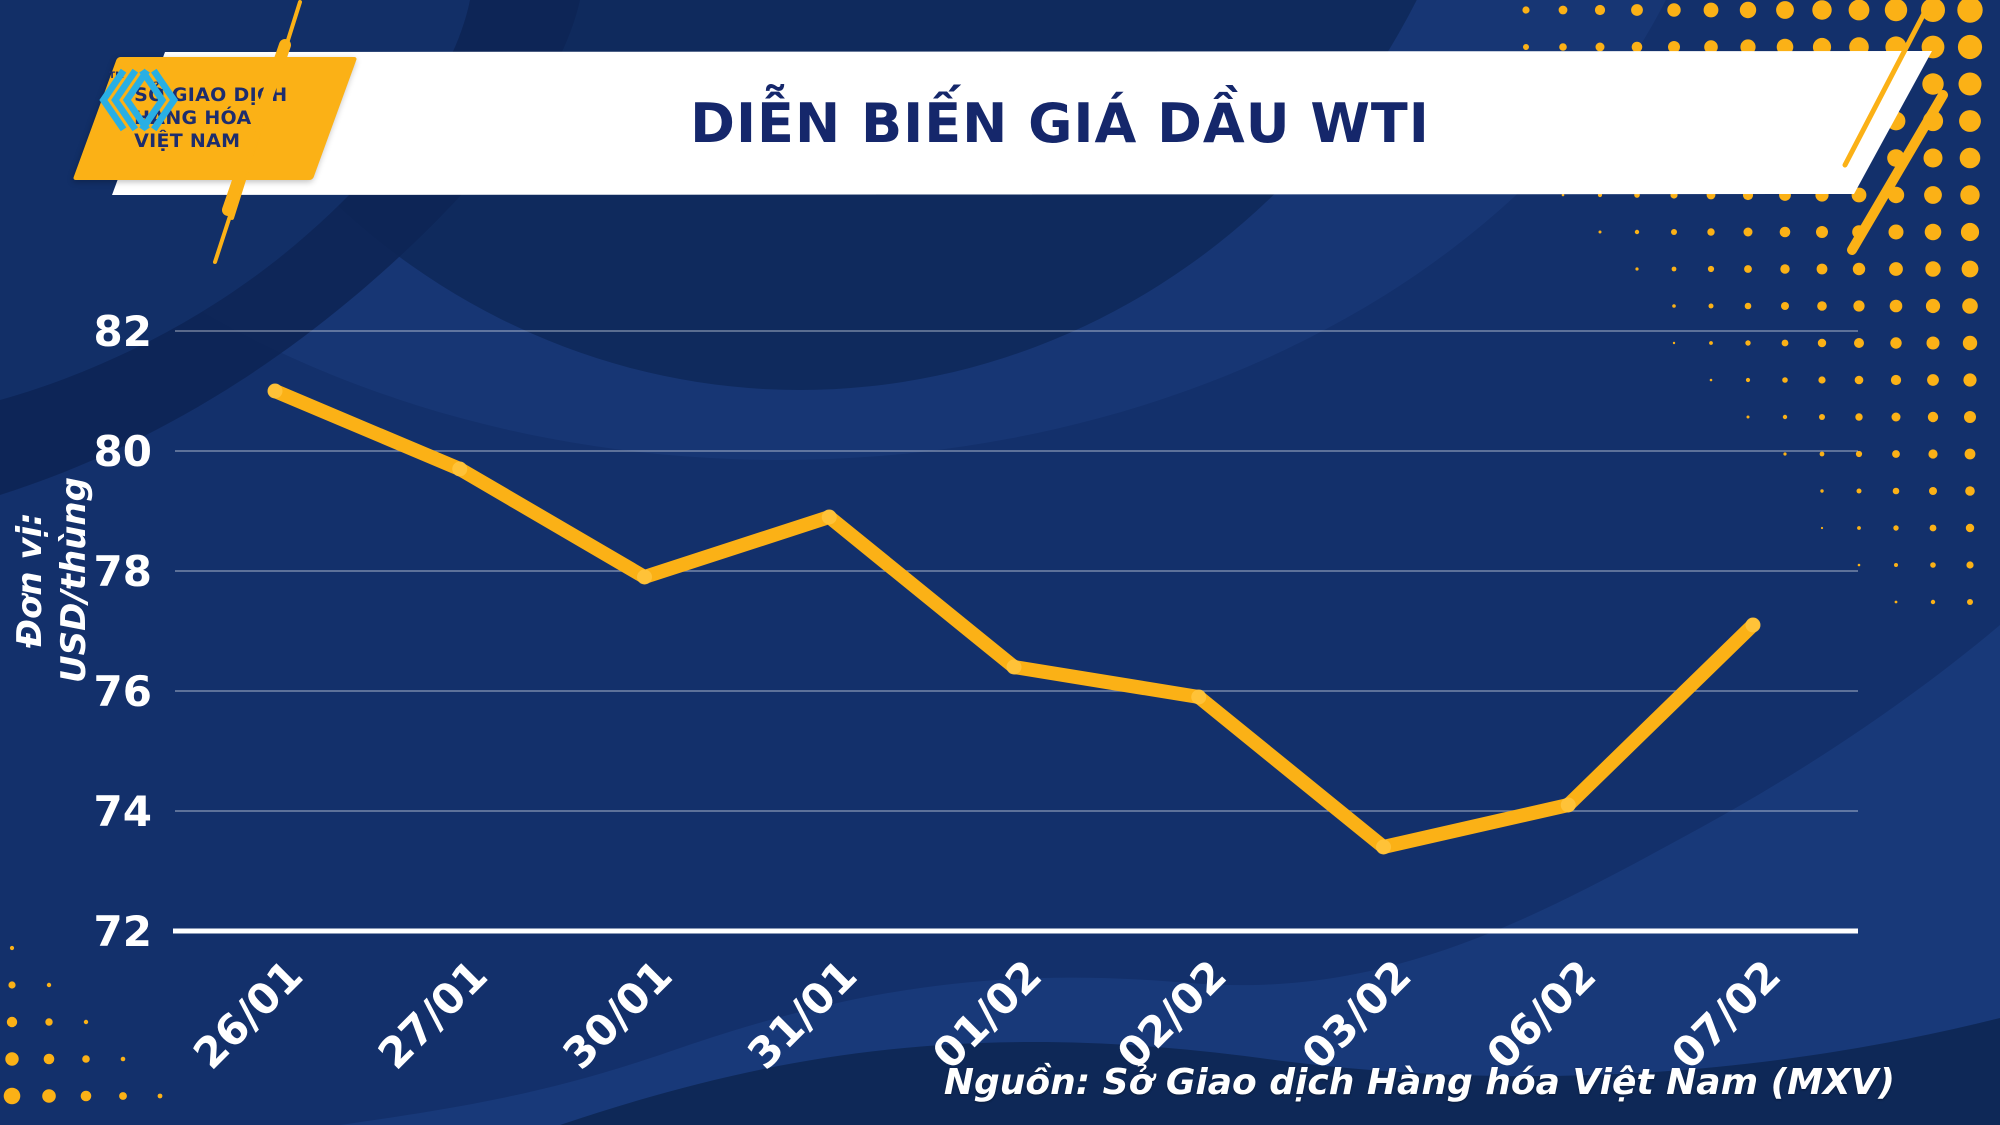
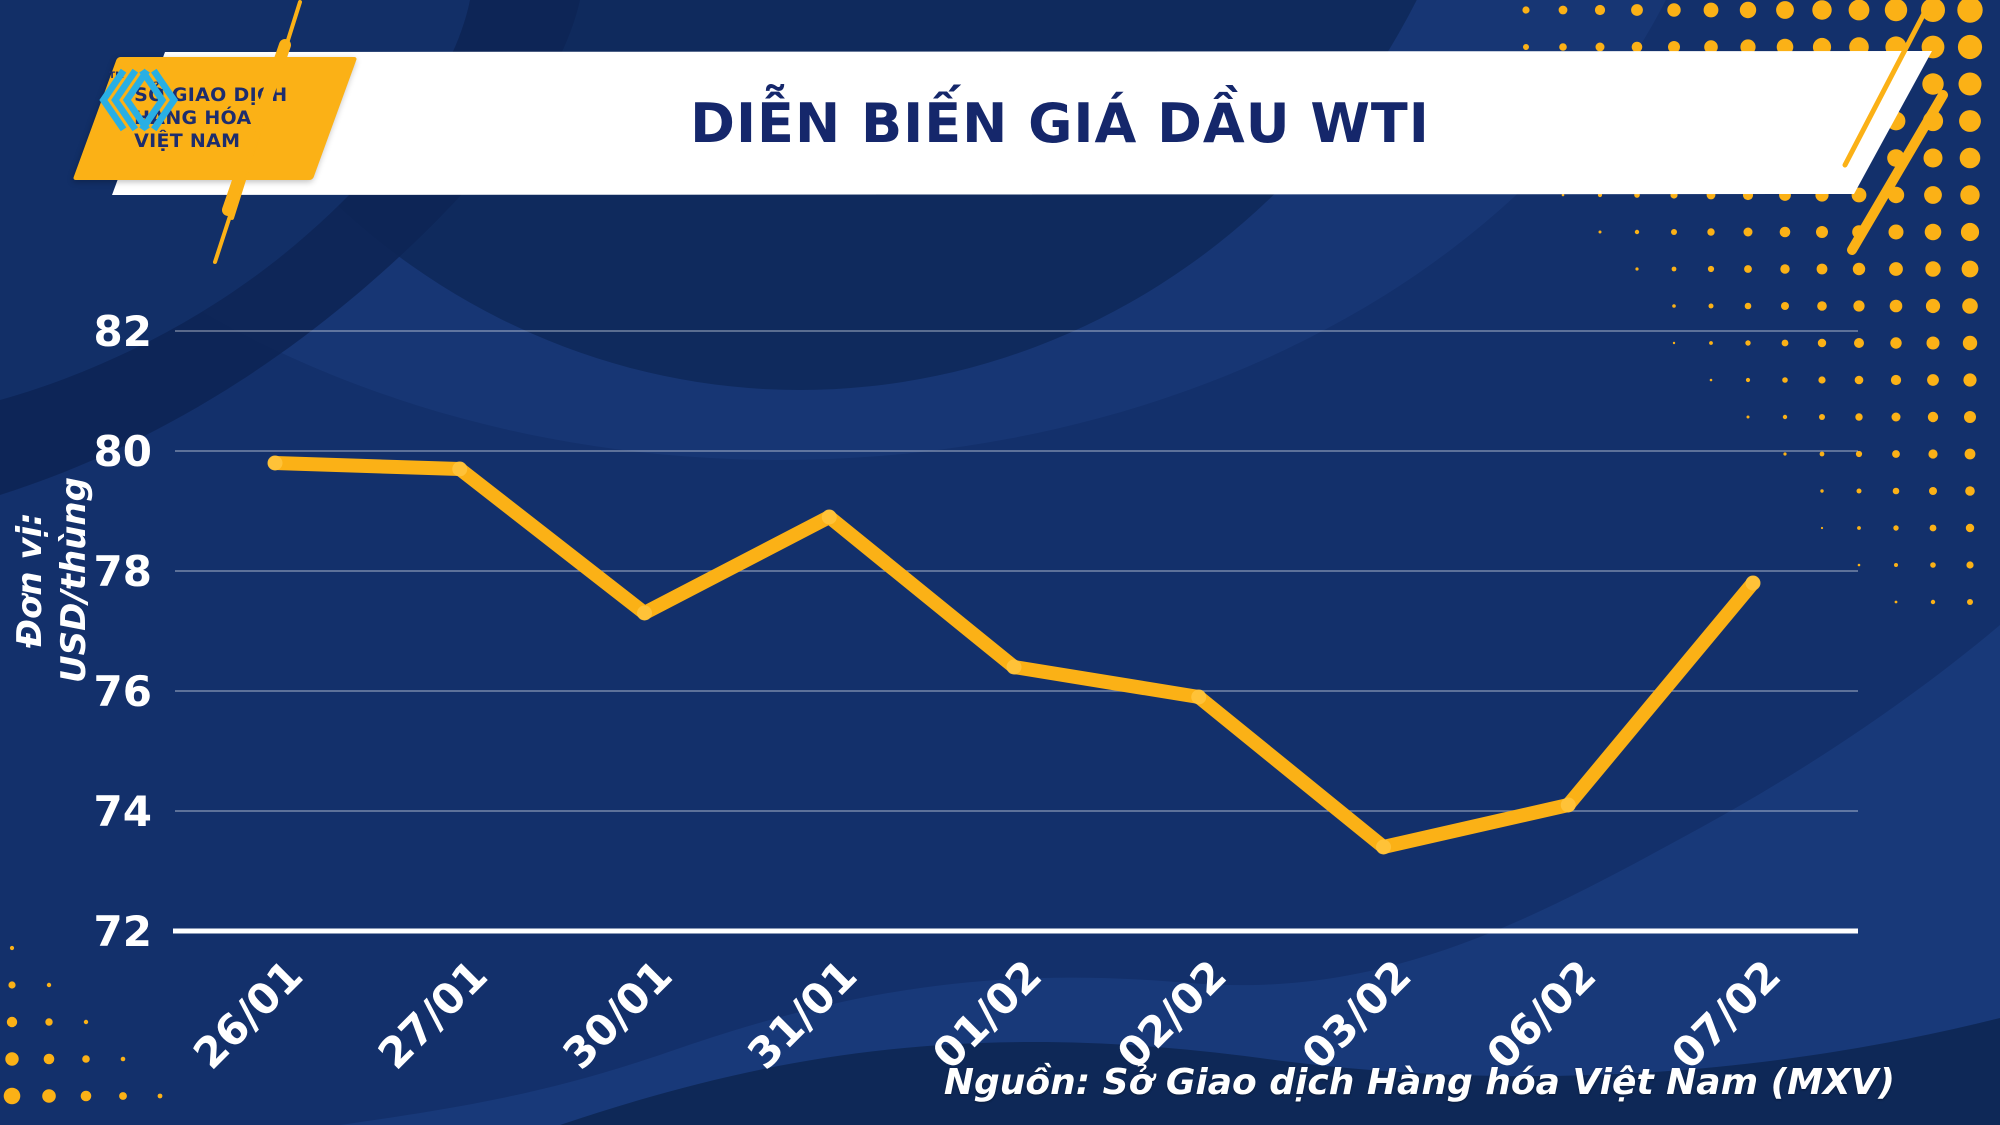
26/01: 81.0 -> 79.8
30/01: 77.9 -> 77.3
07/02: 77.1 -> 77.8
